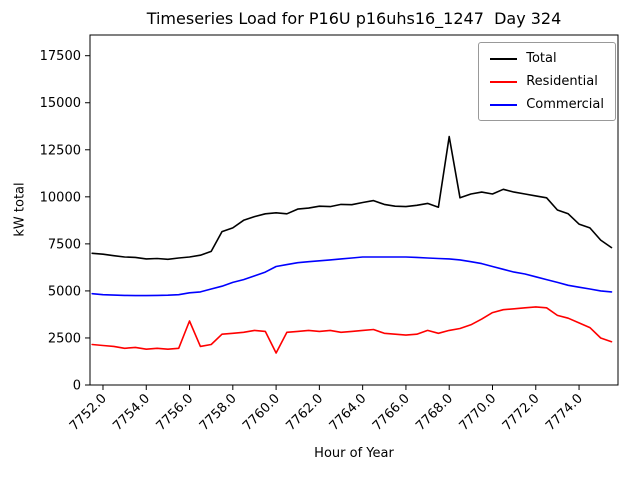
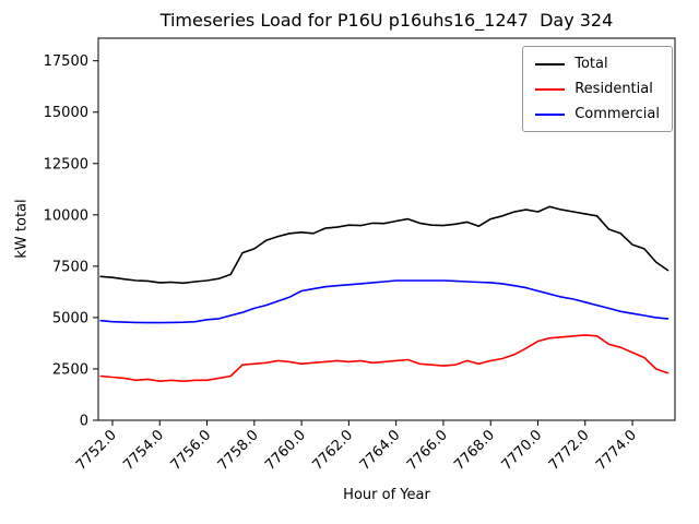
Residential/7756.0: 3400 -> 2000
Residential/7760.0: 1700 -> 2800
Total/7768.0: 13200 -> 9800
